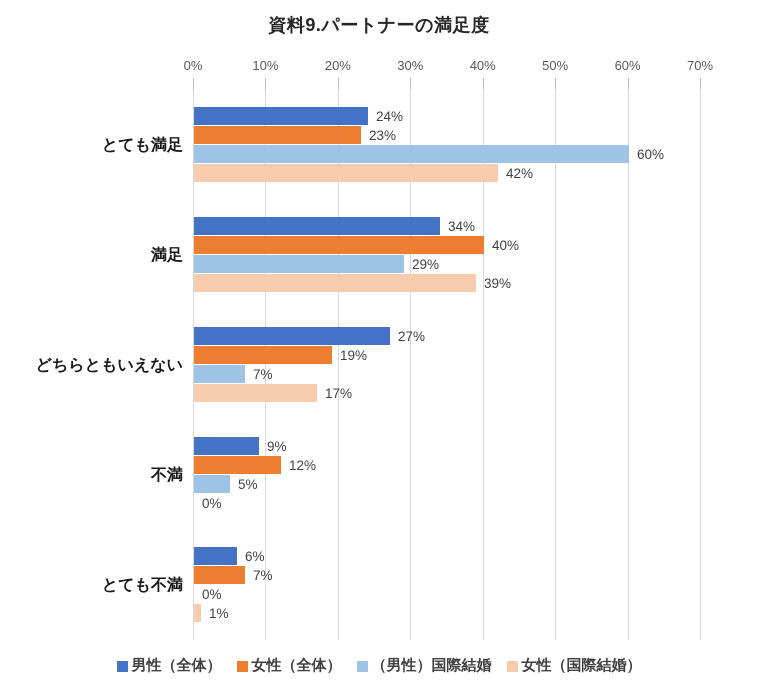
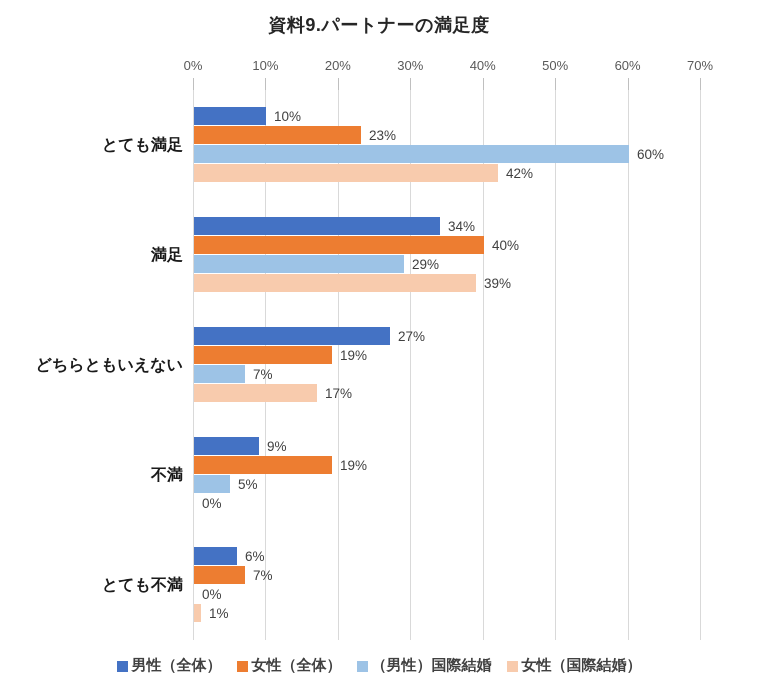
男性（全体）/とても満足: 24% -> 10%
女性（全体）/不満: 12% -> 19%
